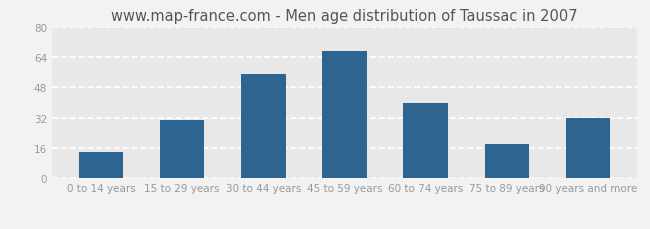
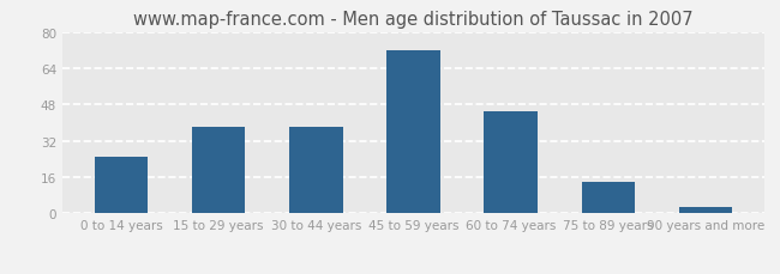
0 to 14 years: 14 -> 25
15 to 29 years: 31 -> 38
30 to 44 years: 55 -> 38
45 to 59 years: 67 -> 72
60 to 74 years: 40 -> 45
75 to 89 years: 18 -> 14
90 years and more: 32 -> 3
